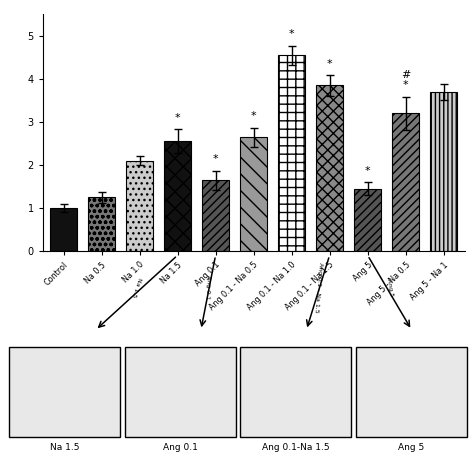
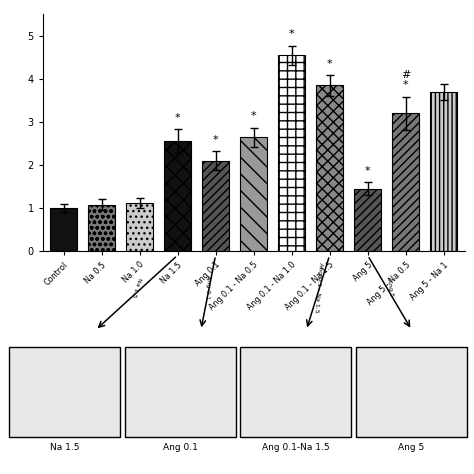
Na 0.5: 1.25 -> 1.08
Na 1.0: 2.10 -> 1.12
Ang 0.1: 1.65 -> 2.10
